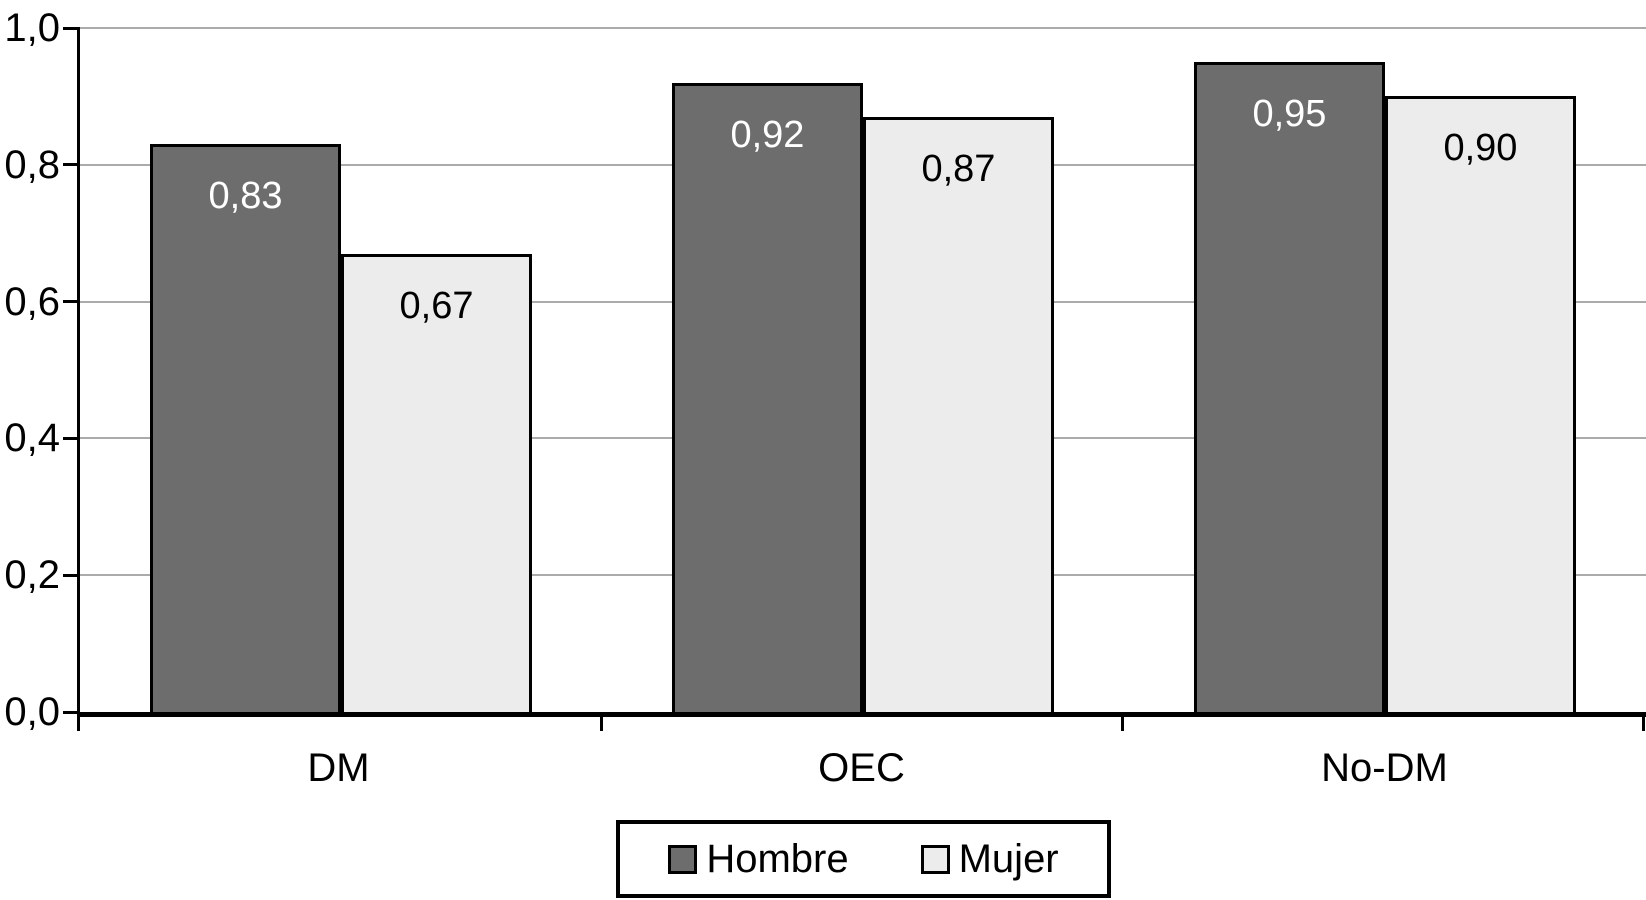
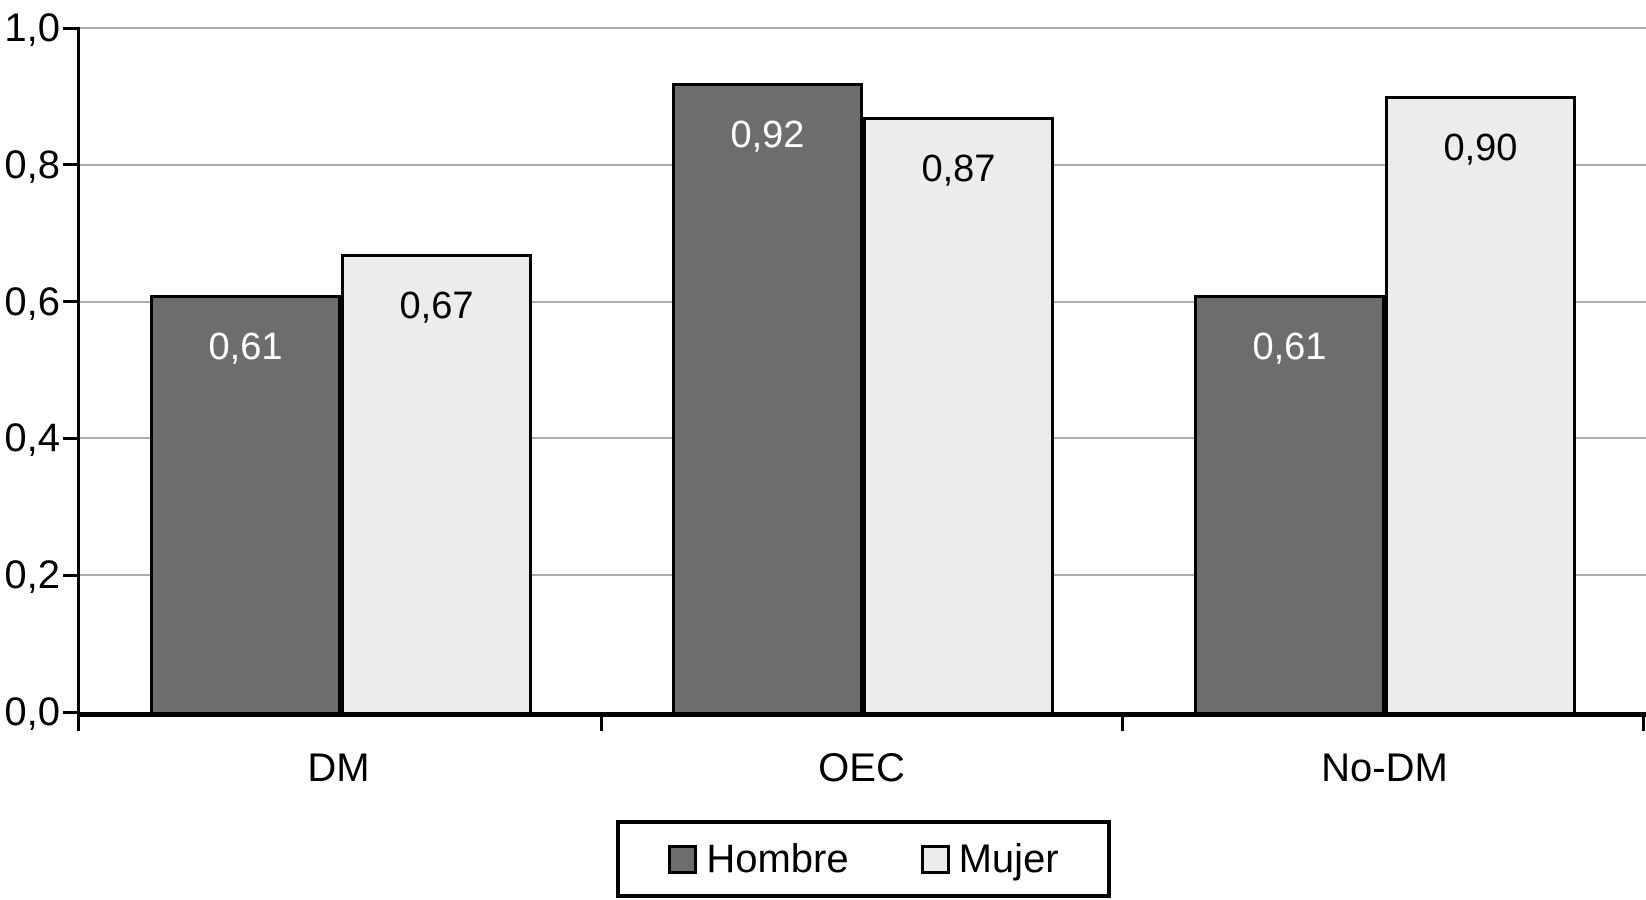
Hombre/DM: 0,83 -> 0,61
Hombre/No-DM: 0,95 -> 0,61
